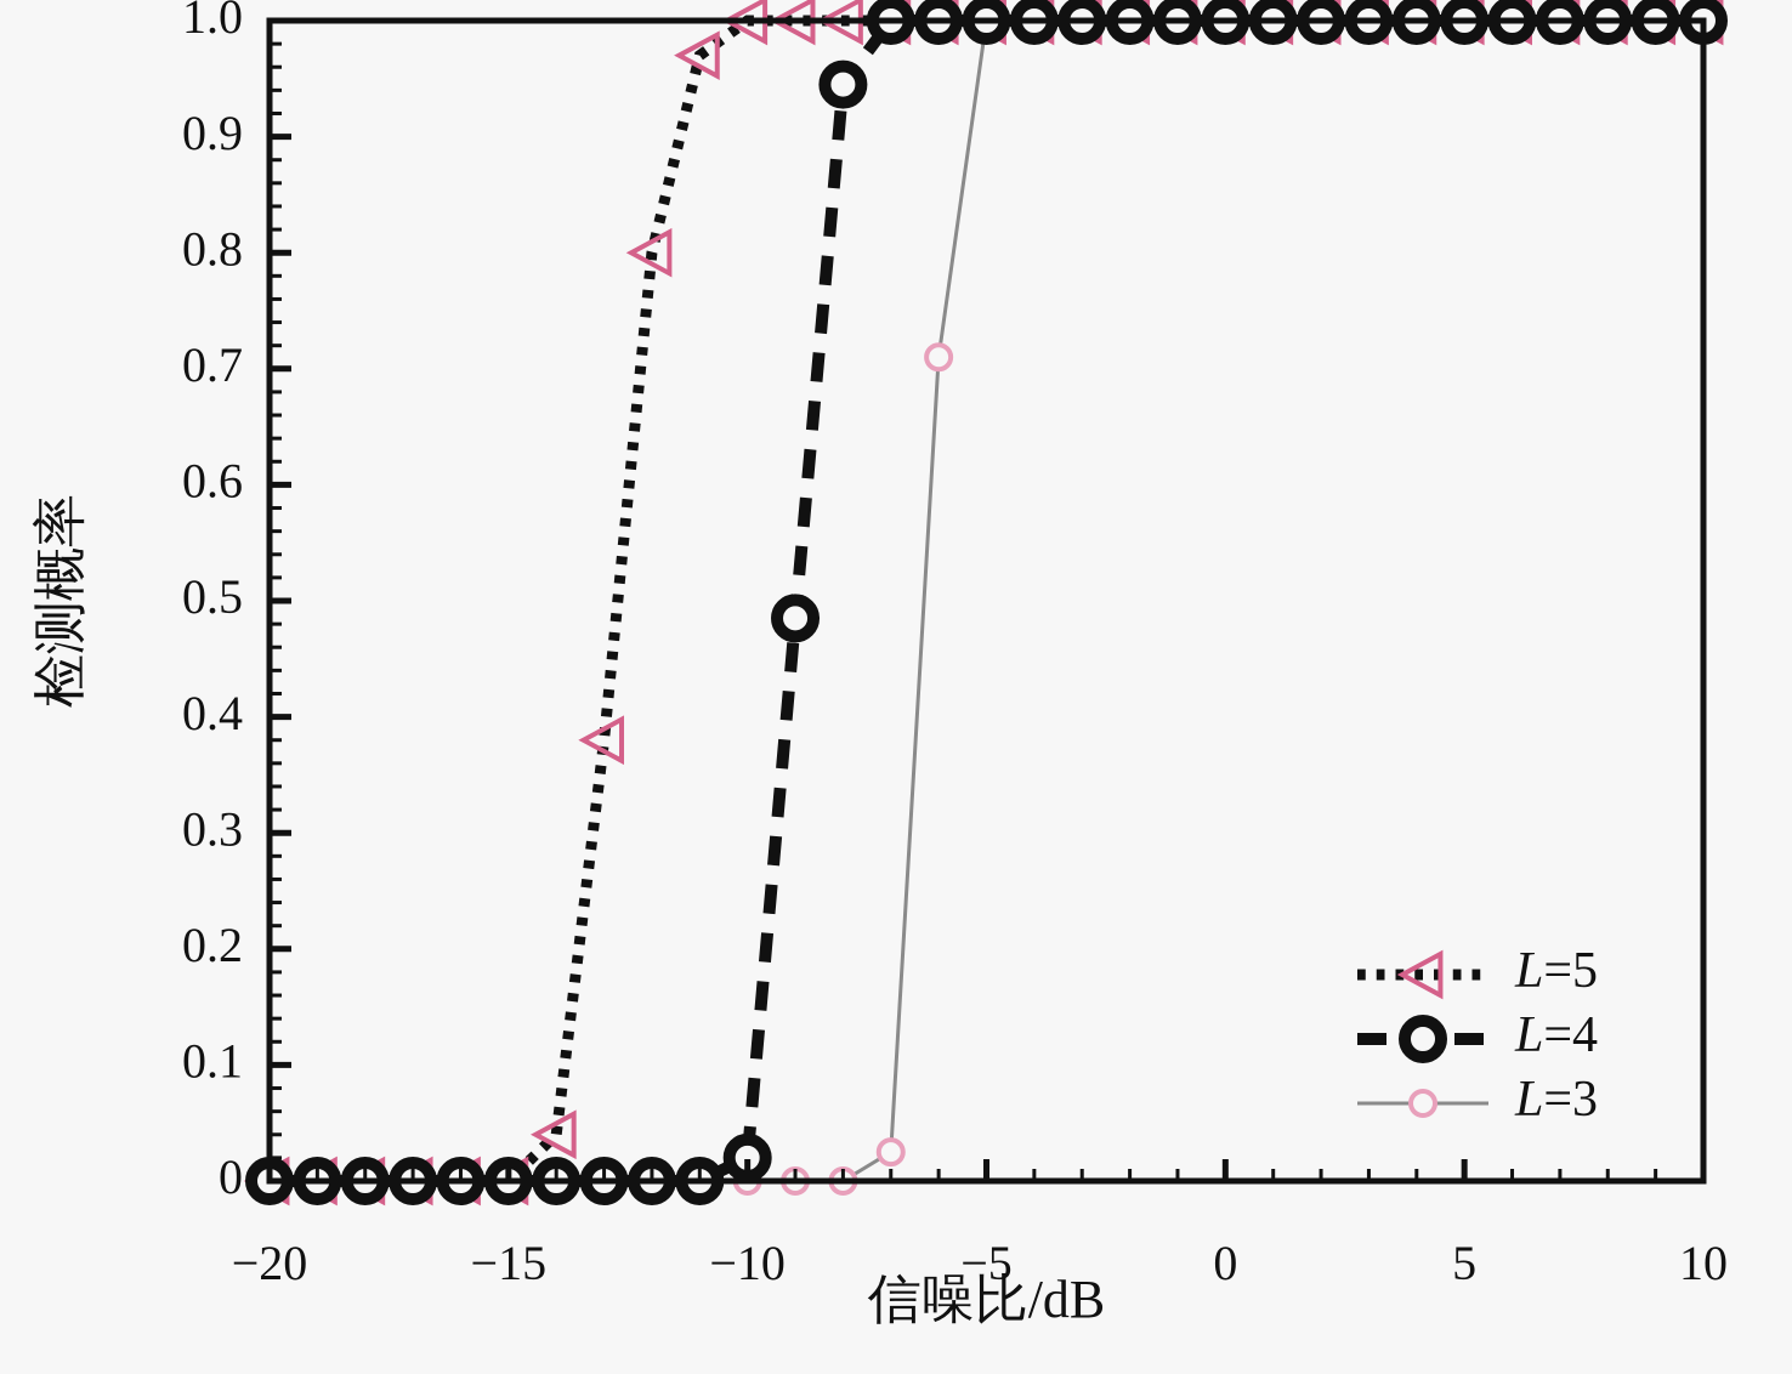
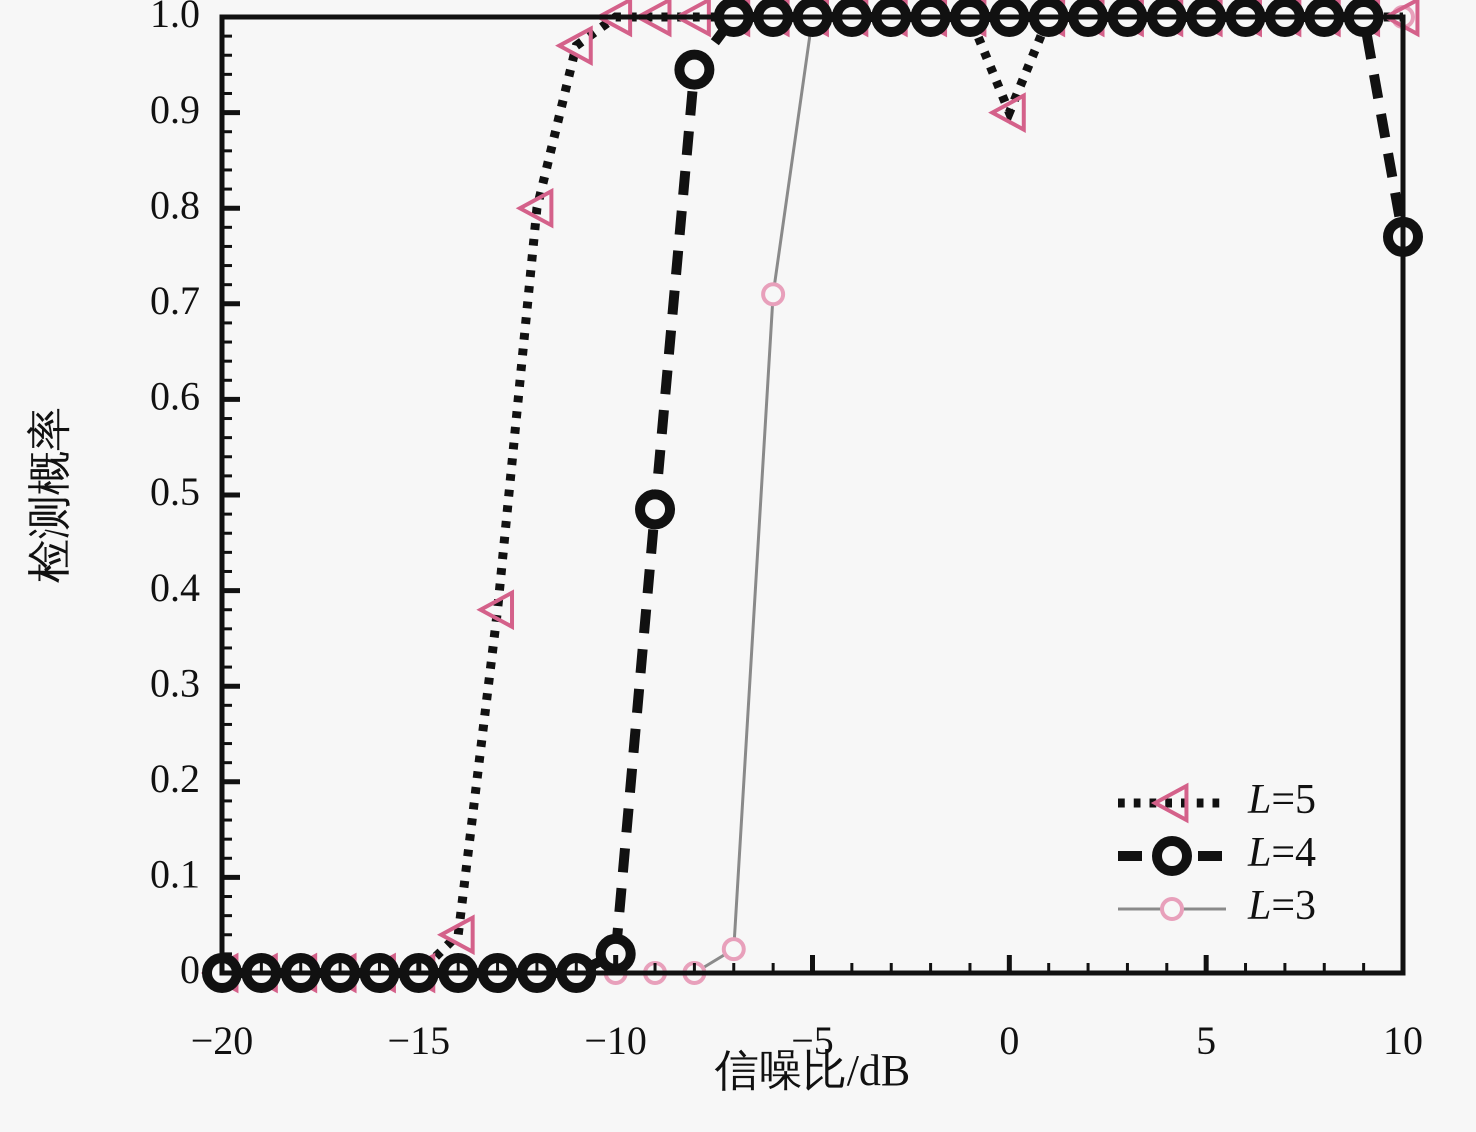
L=5/0: 1.00 -> 0.90
L=4/10: 1.00 -> 0.77
